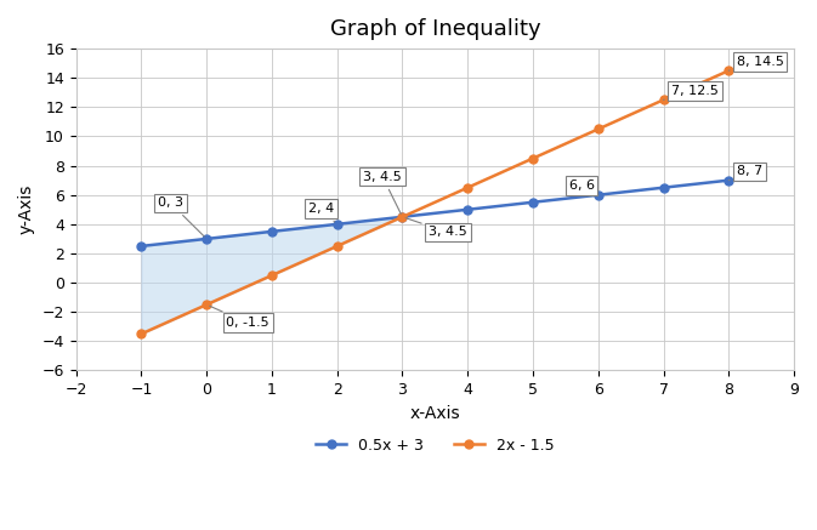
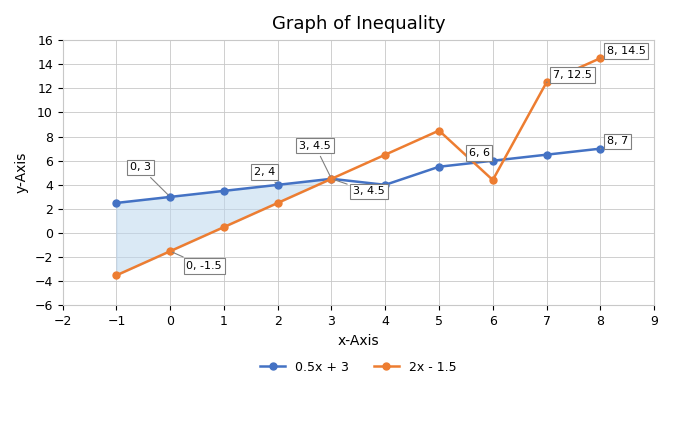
0.5x + 3/4: 5.0 -> 4.0
2x - 1.5/6: 10.5 -> 4.4
